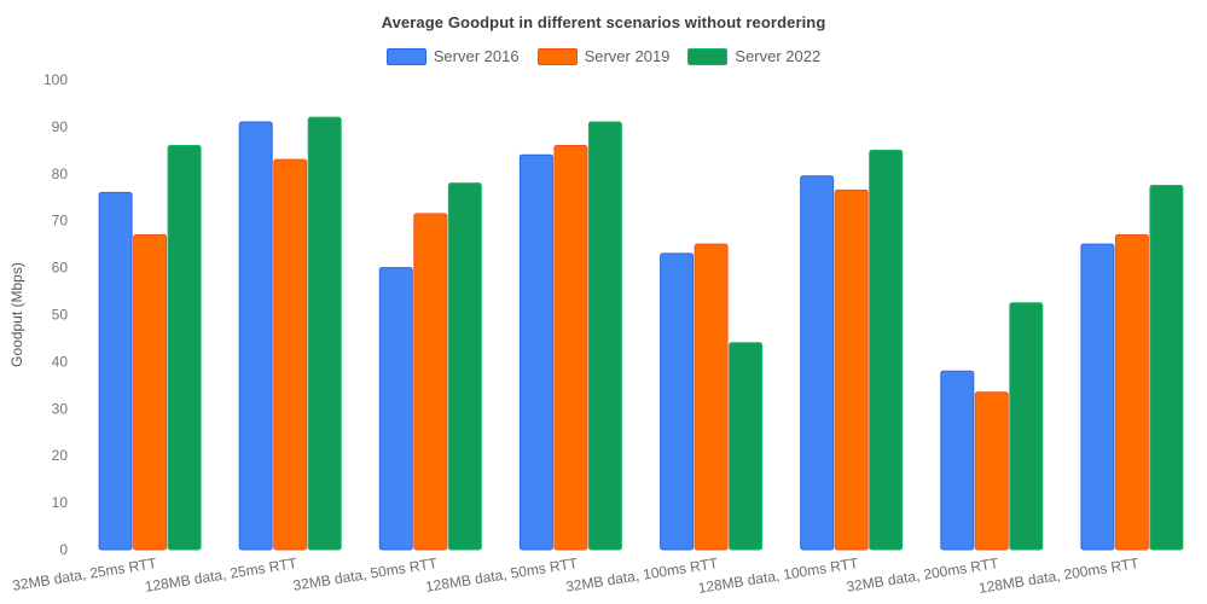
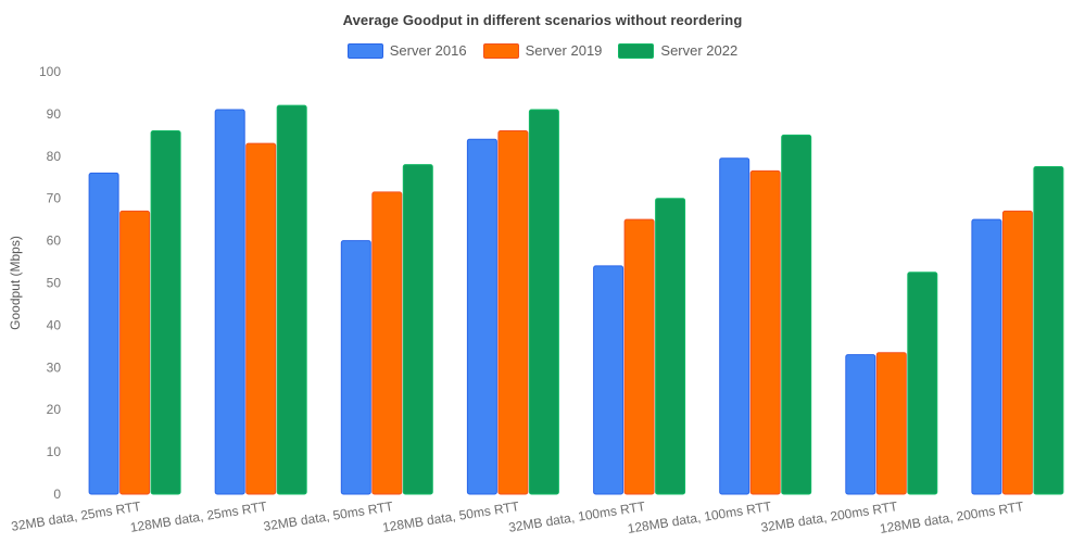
Server 2016/32MB data, 100ms RTT: 63 -> 54
Server 2022/32MB data, 100ms RTT: 44 -> 70
Server 2016/32MB data, 200ms RTT: 38 -> 33
